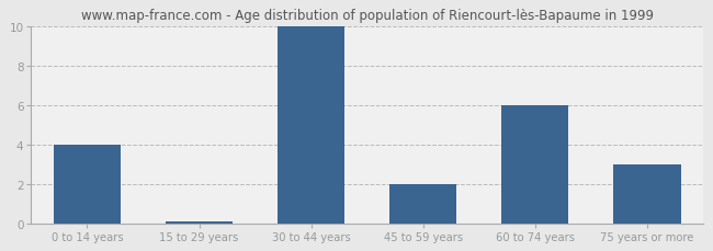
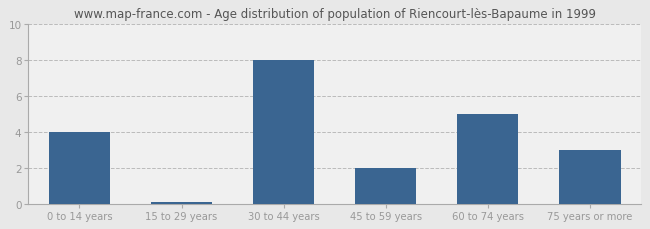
30 to 44 years: 10.0 -> 8.0
60 to 74 years: 6.0 -> 5.0
